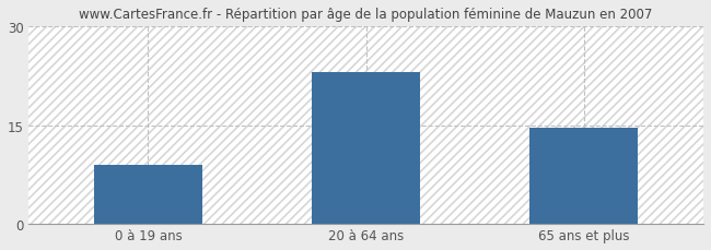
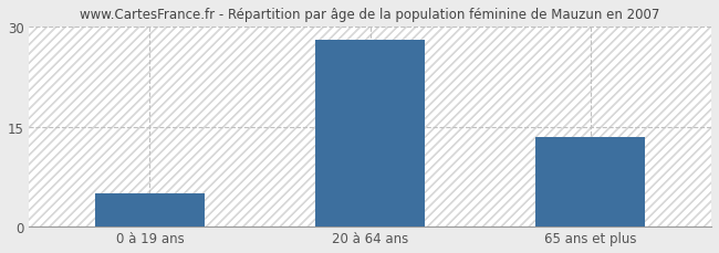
0 à 19 ans: 9.0 -> 5.0
20 à 64 ans: 23.0 -> 28.0
65 ans et plus: 14.6 -> 13.5
